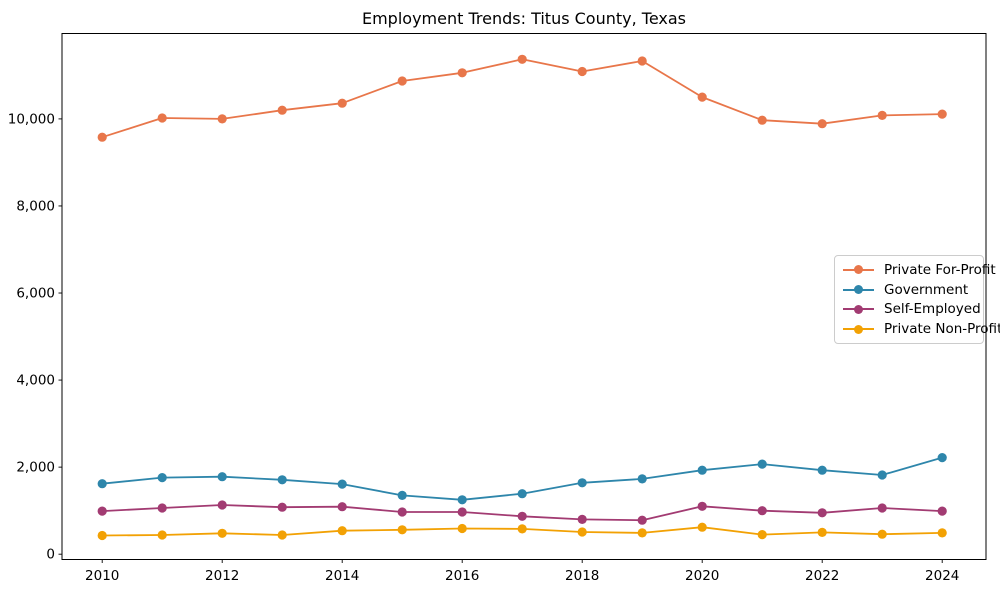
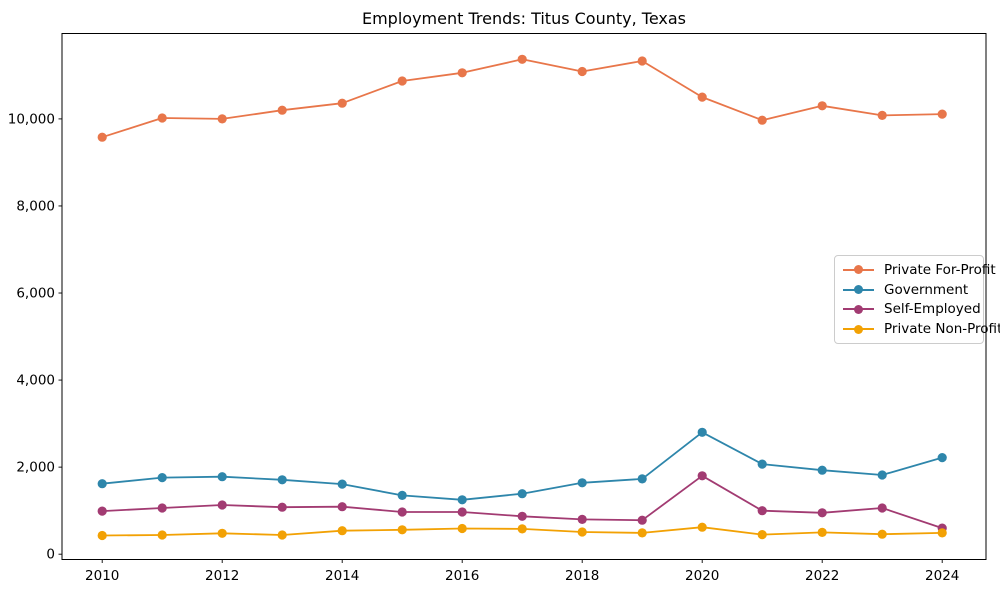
Government/2020: 1900 -> 2800
Self-Employed/2020: 1100 -> 1800
Private For-Profit/2022: 9900 -> 10300
Self-Employed/2024: 1000 -> 600
